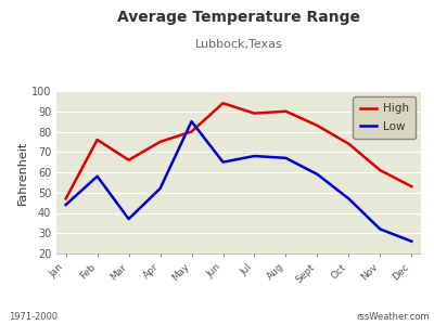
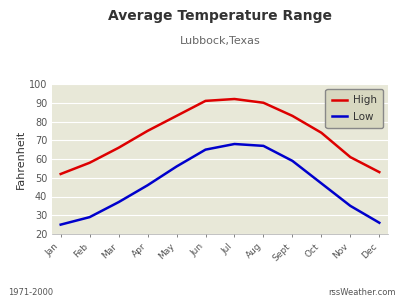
High/Jan: 47 -> 52
Low/Jan: 44 -> 25
High/Feb: 76 -> 58
Low/Feb: 58 -> 29
Low/Apr: 52 -> 46
High/May: 80 -> 83
Low/May: 85 -> 56
High/Jun: 94 -> 91
High/Jul: 89 -> 92
Low/Nov: 32 -> 35
